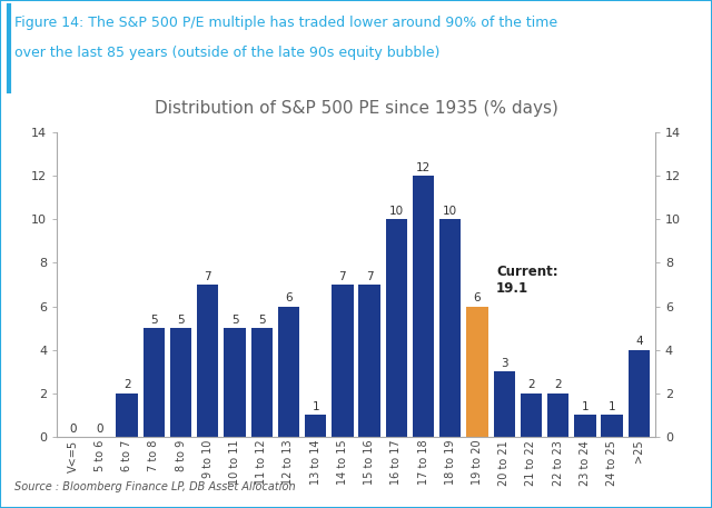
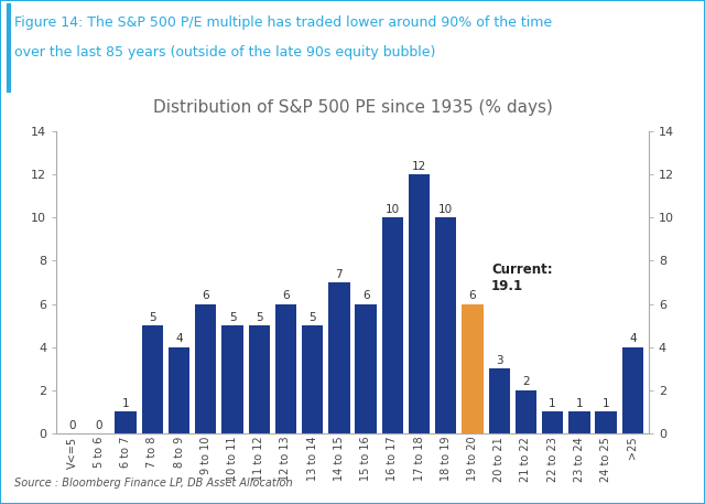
6 to 7: 2 -> 1
8 to 9: 5 -> 4
9 to 10: 7 -> 6
13 to 14: 1 -> 5
15 to 16: 7 -> 6
22 to 23: 2 -> 1
